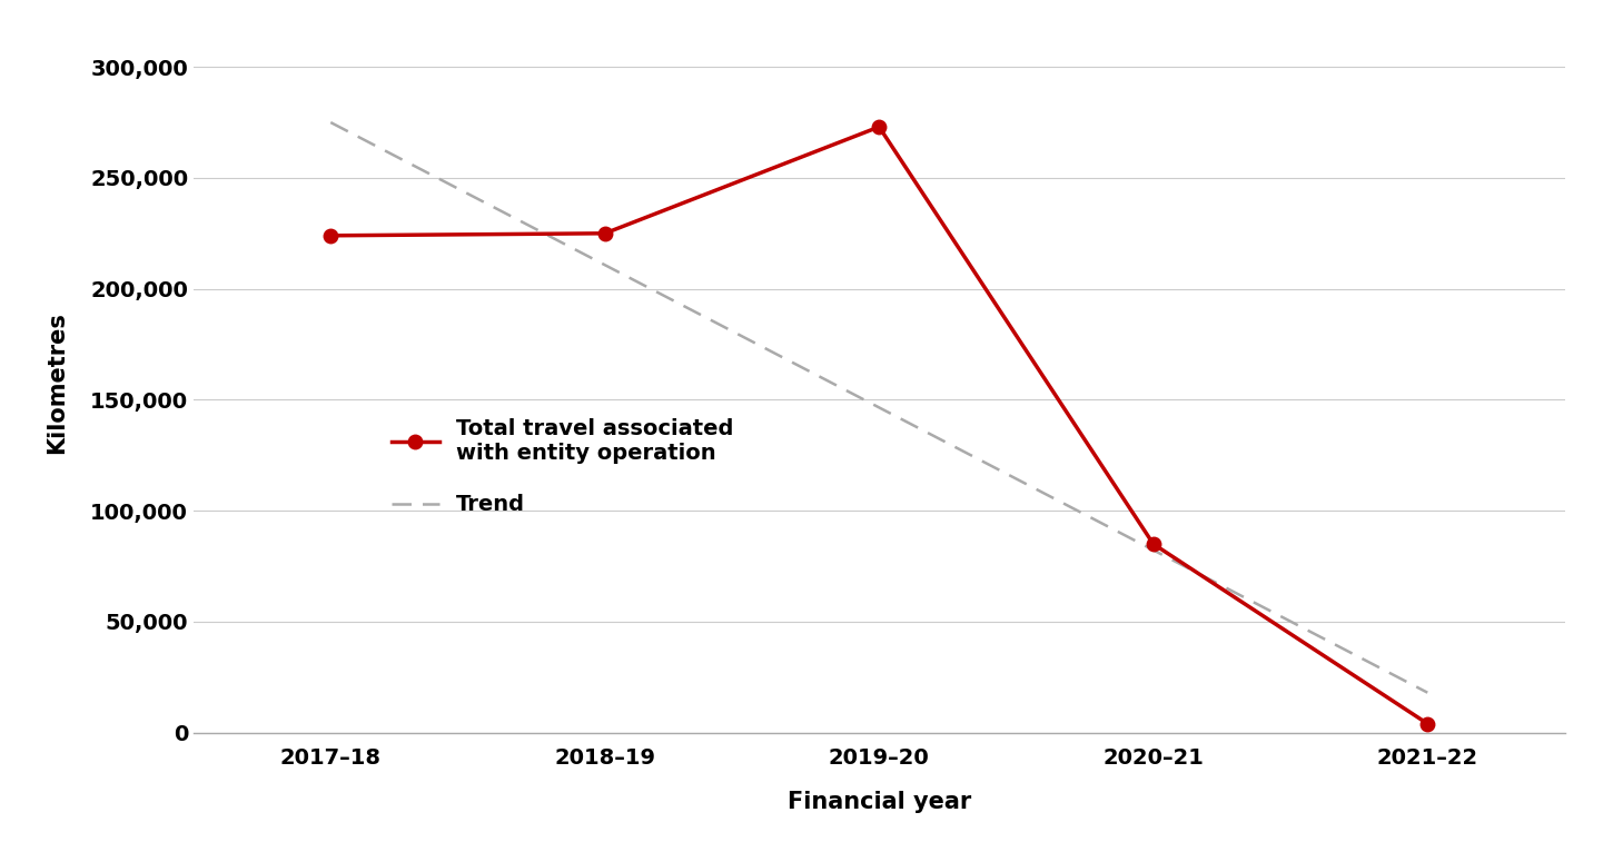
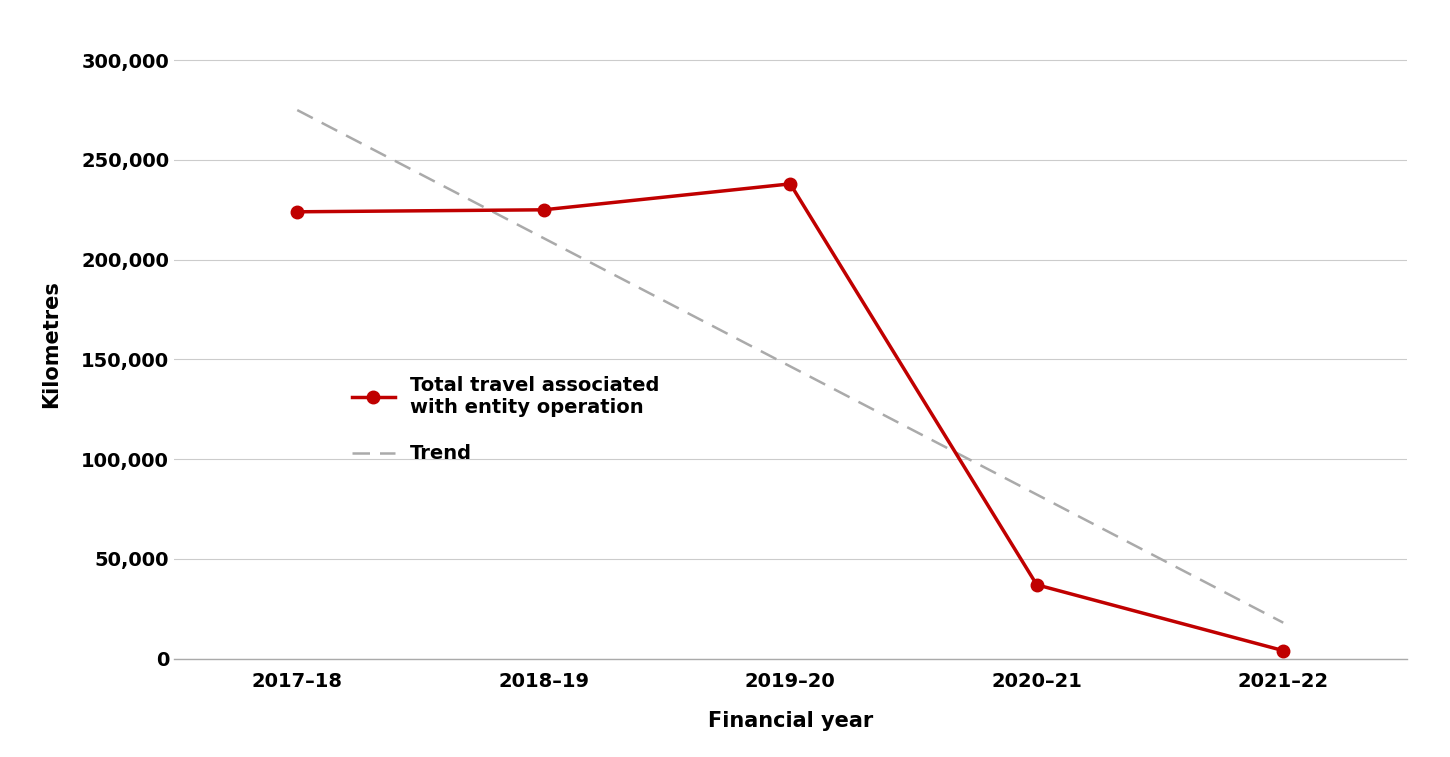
Total travel associated with entity operation/2019–20: 273,000 -> 238,000
Total travel associated with entity operation/2020–21: 85,000 -> 37,000
